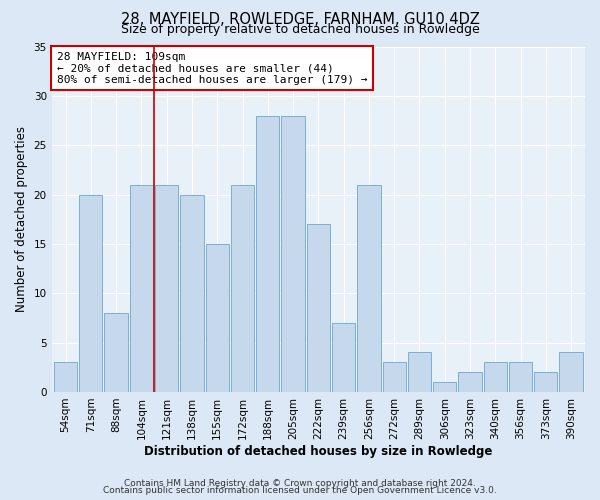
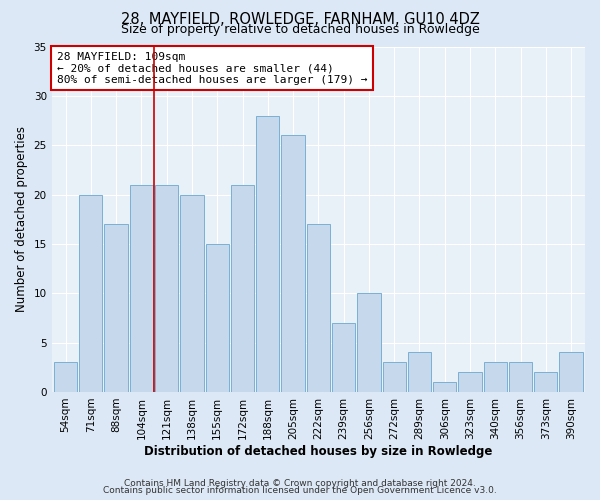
88sqm: 8 -> 17
205sqm: 28 -> 26
256sqm: 21 -> 10
